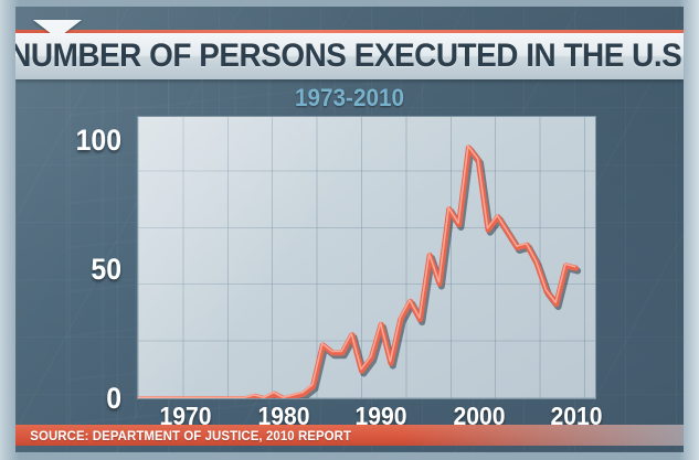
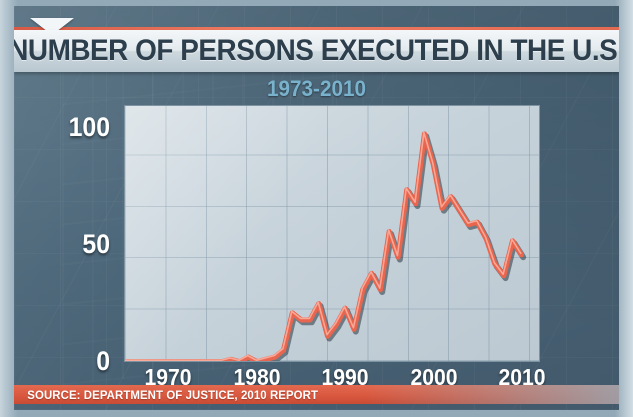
1990: 29 -> 23
2000: 93 -> 85
2010: 51 -> 46
